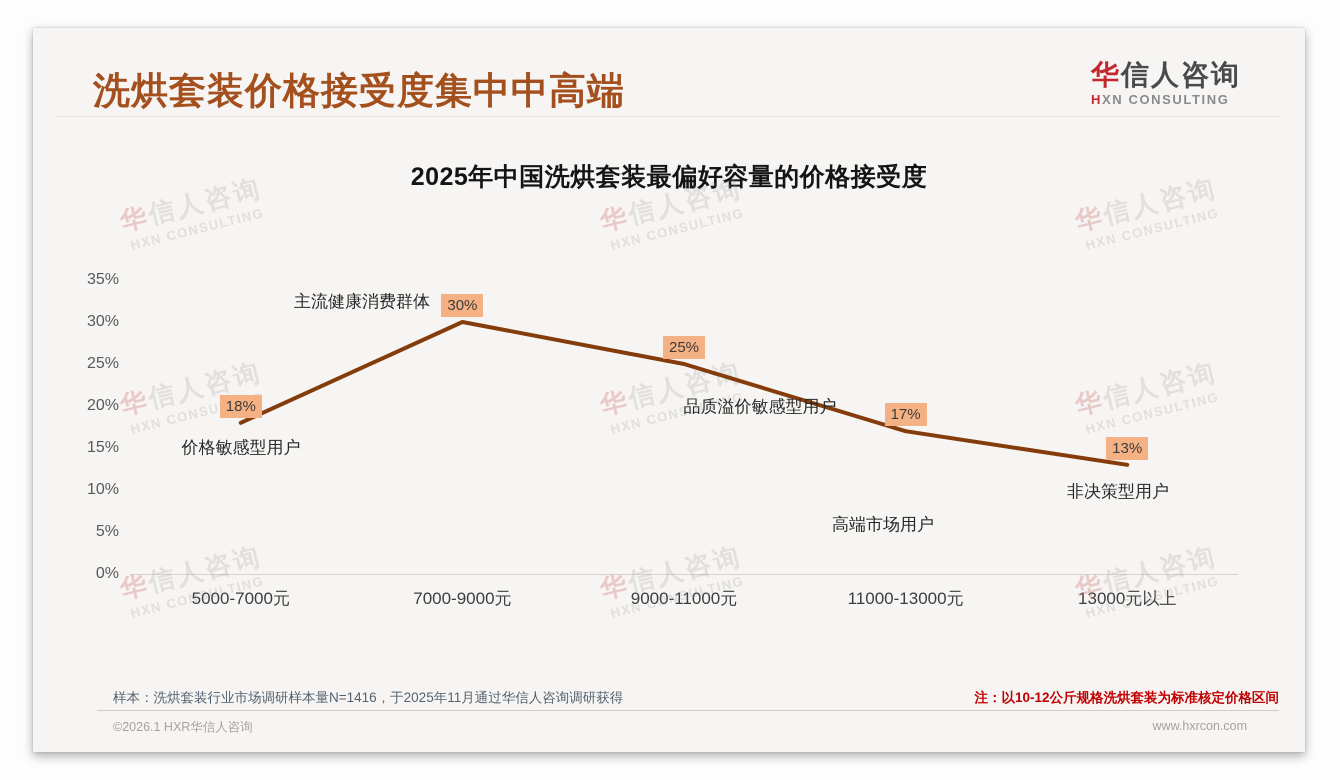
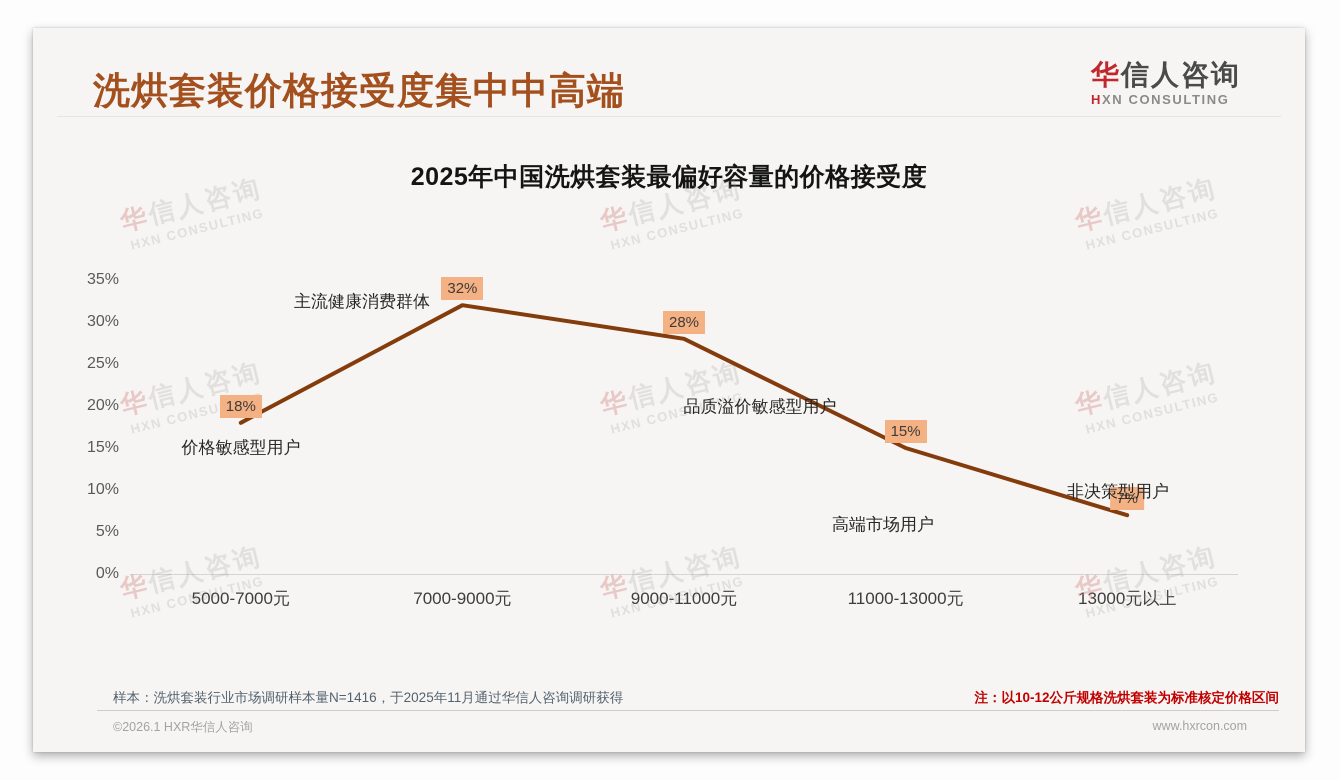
7000-9000元: 30% -> 32%
9000-11000元: 25% -> 28%
11000-13000元: 17% -> 15%
13000元以上: 13% -> 7%
